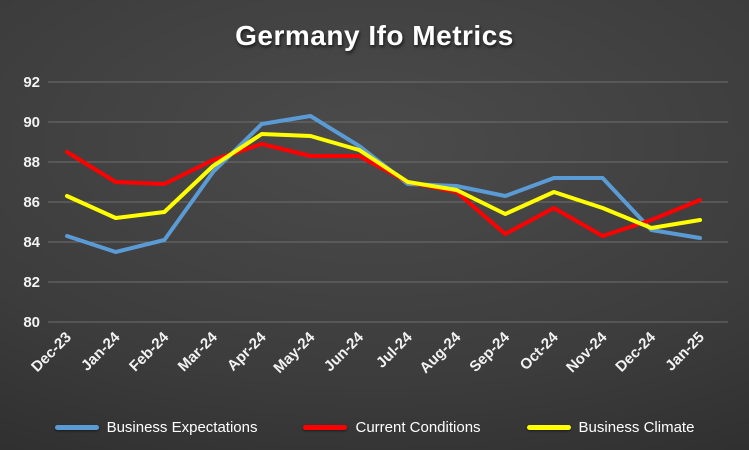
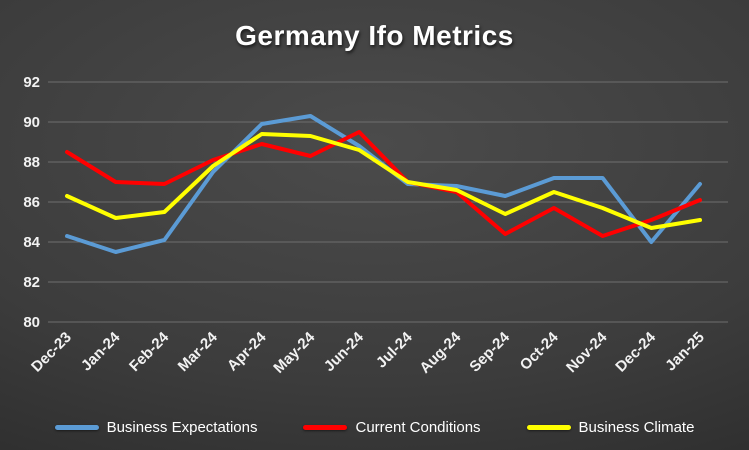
Current Conditions/Jun-24: 88.3 -> 89.5
Business Expectations/Dec-24: 84.6 -> 84.0
Business Expectations/Jan-25: 84.2 -> 86.9
